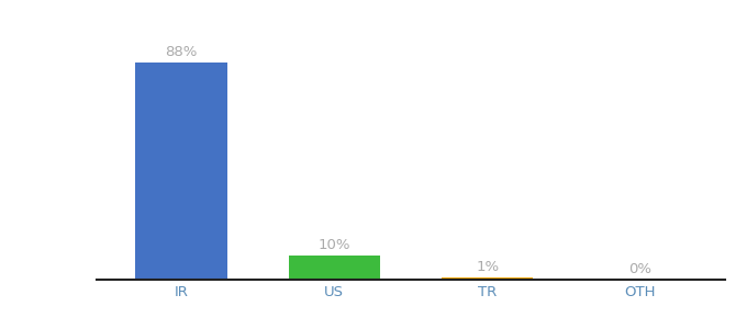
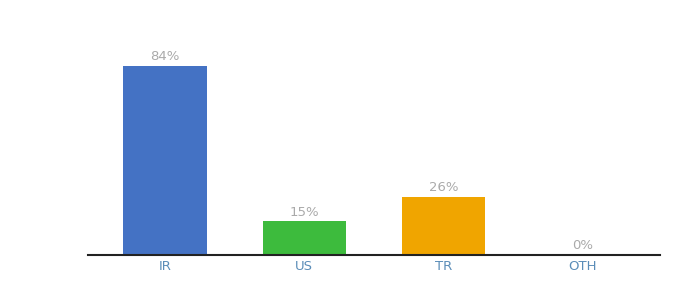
IR: 88% -> 84%
US: 10% -> 15%
TR: 1% -> 26%
